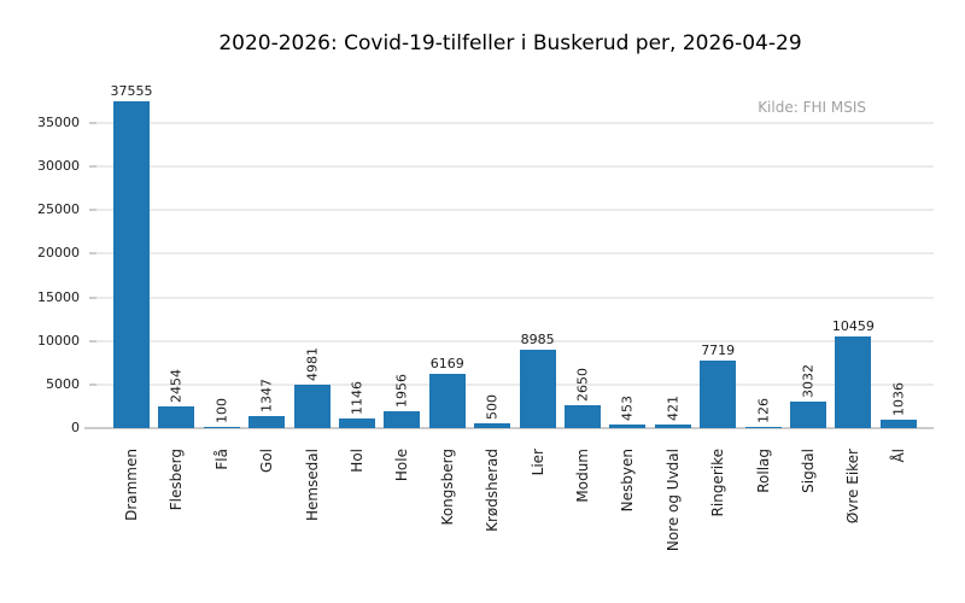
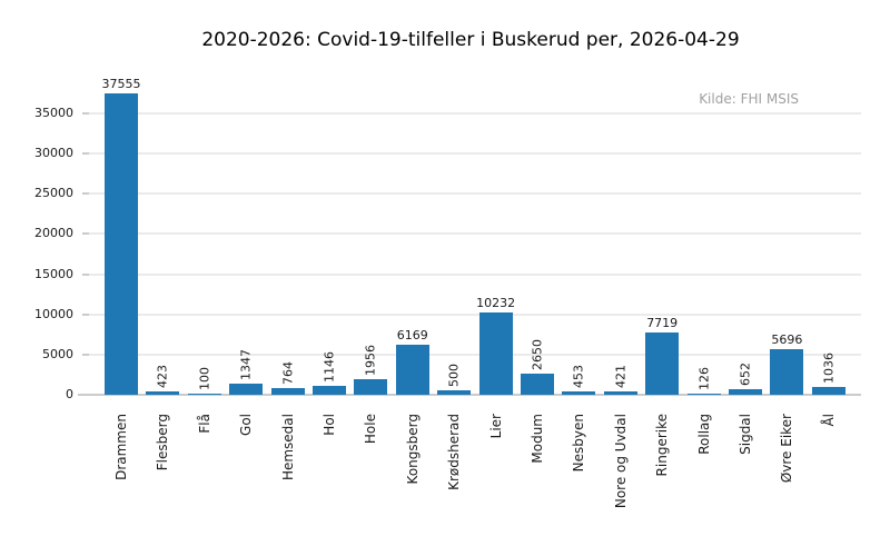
Flesberg: 2454 -> 423
Hemsedal: 4981 -> 764
Lier: 8985 -> 10232
Sigdal: 3032 -> 652
Øvre Eiker: 10459 -> 5696
